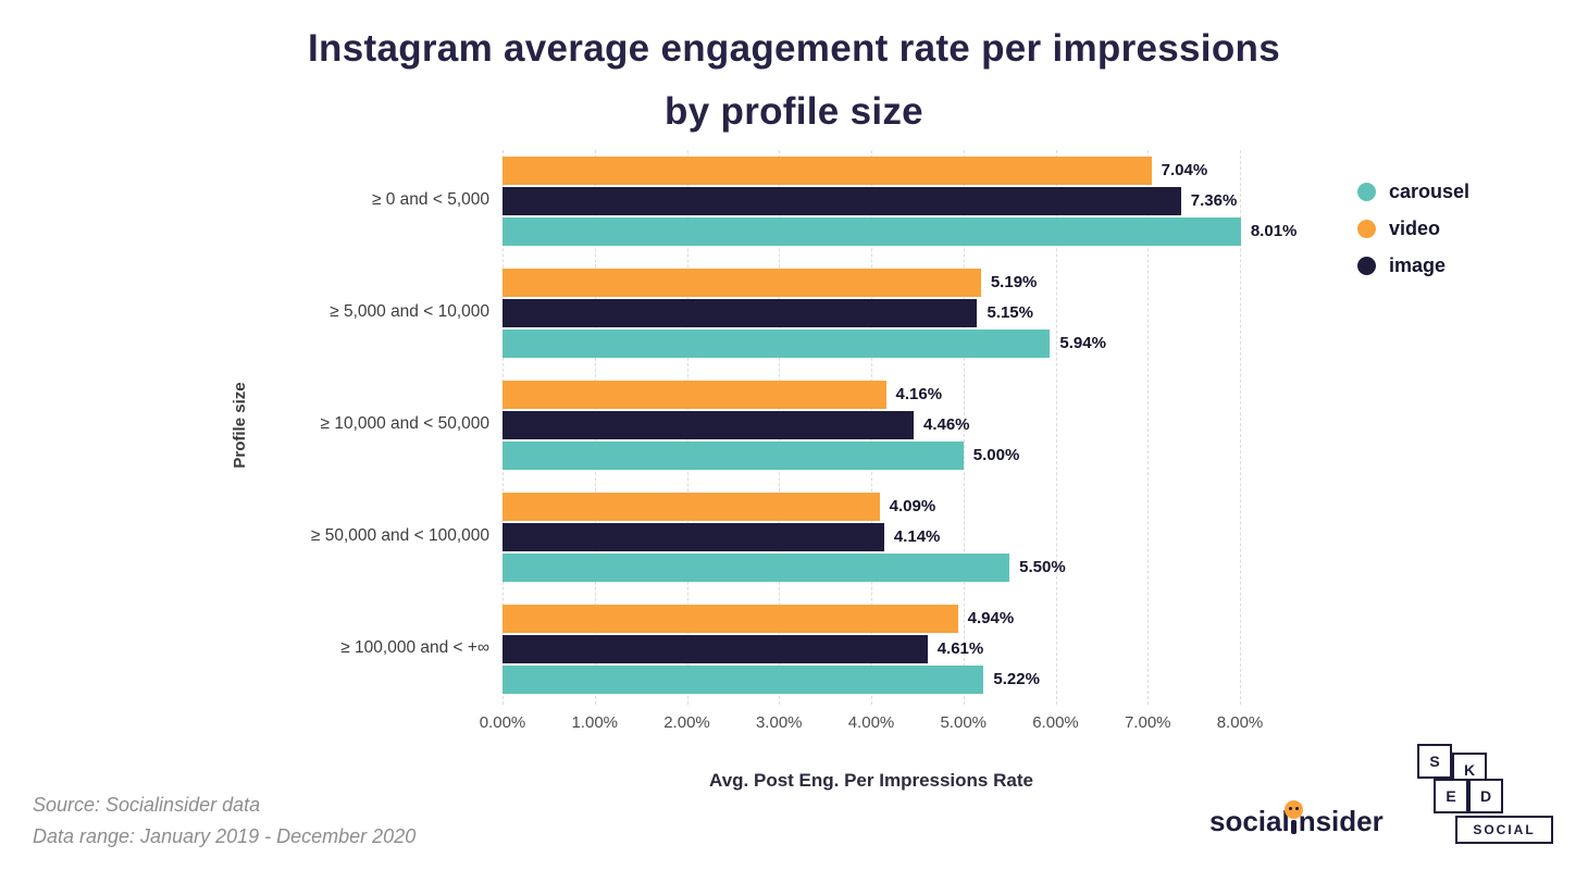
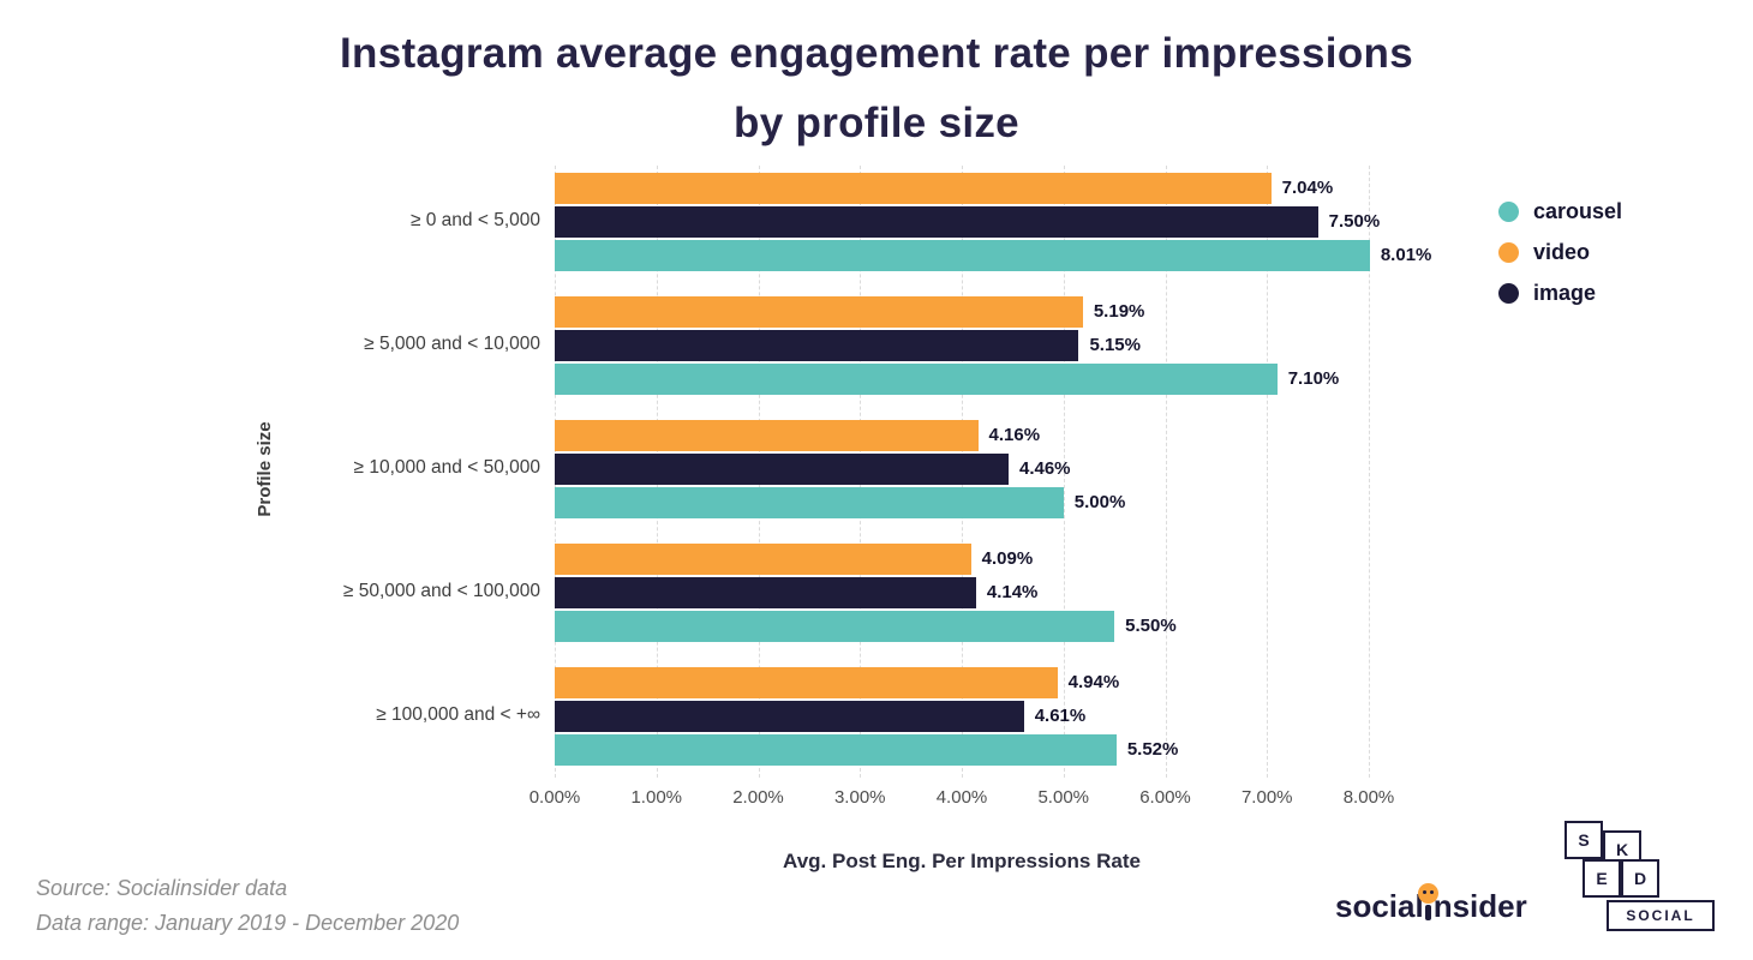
image/≥ 0 and < 5,000: 7.36% -> 7.50%
carousel/≥ 5,000 and < 10,000: 5.94% -> 7.10%
carousel/≥ 100,000 and < +∞: 5.22% -> 5.52%
